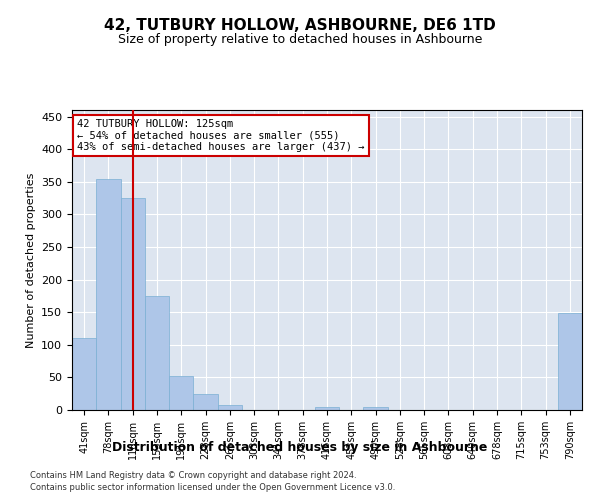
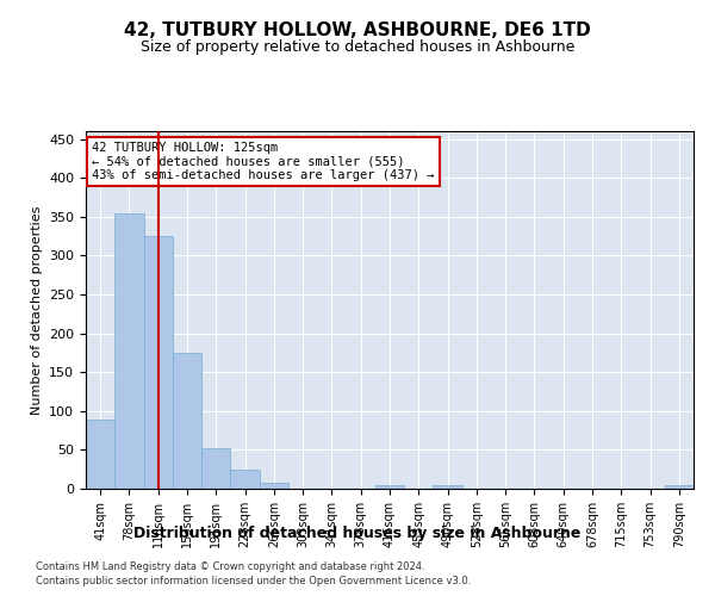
41sqm: 110 -> 89
790sqm: 148 -> 4
